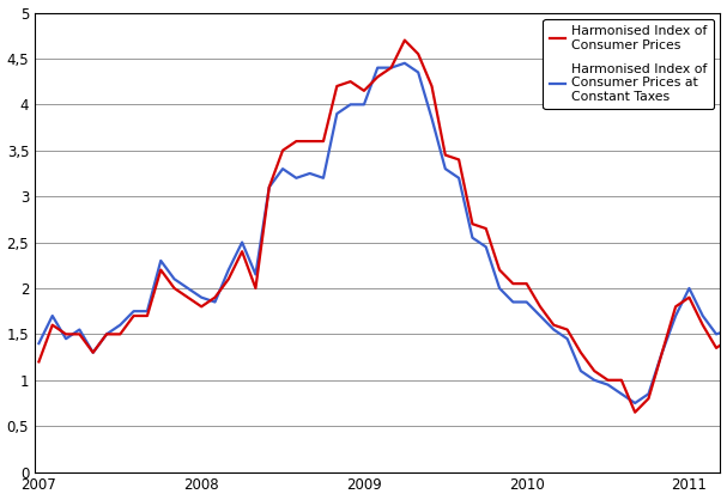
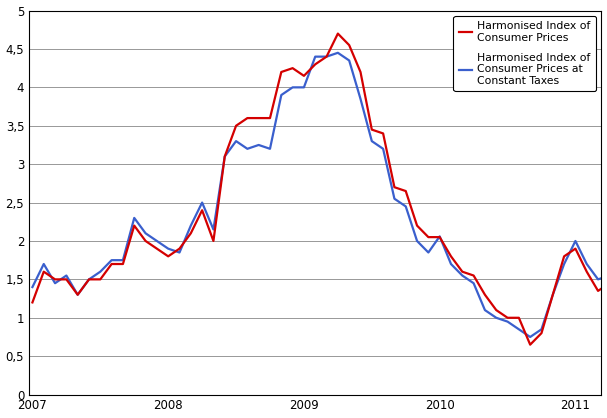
Harmonised Index of Consumer Prices at Constant Taxes/2010: 1,85 -> 2,06
